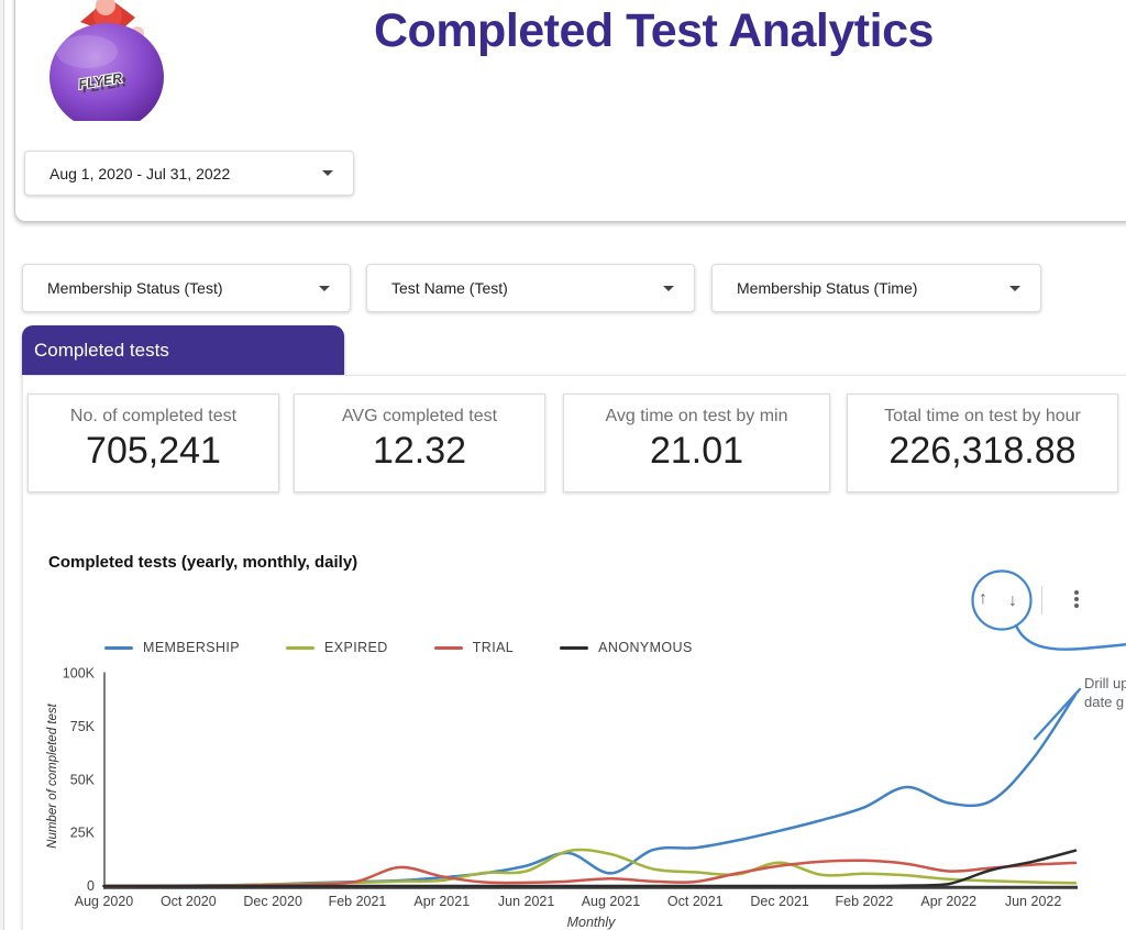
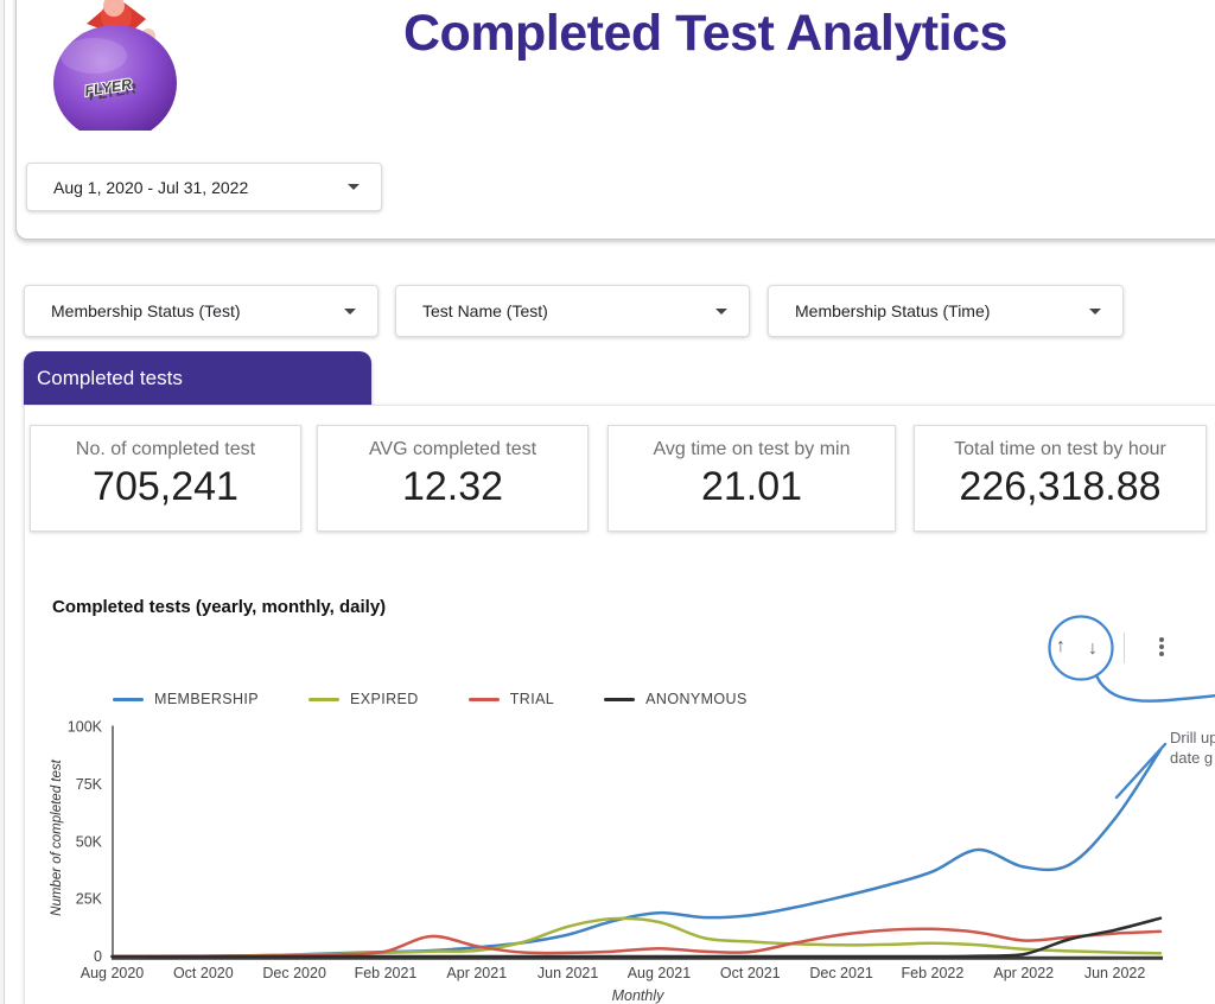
EXPIRED/Jun 2021: 7K -> 13K
MEMBERSHIP/Aug 2021: 6K -> 19K
EXPIRED/Dec 2021: 11K -> 5K
